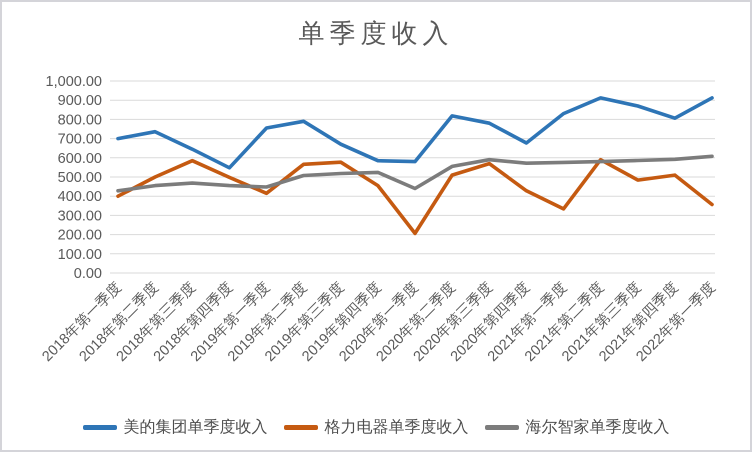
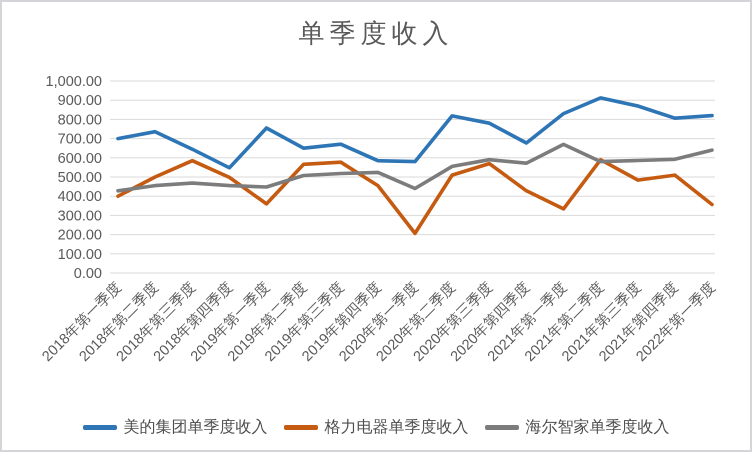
格力电器单季度收入/2019年第一季度: 420 -> 360
美的集团单季度收入/2019年第二季度: 790 -> 650
海尔智家单季度收入/2021年第一季度: 580 -> 670
美的集团单季度收入/2022年第一季度: 910 -> 820
海尔智家单季度收入/2022年第一季度: 610 -> 640
